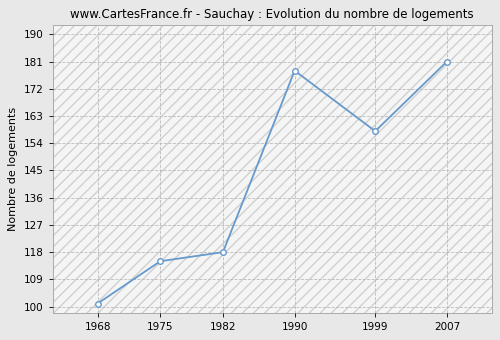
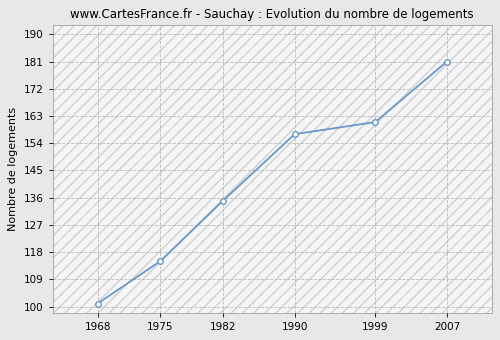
1982: 118 -> 135
1990: 178 -> 157
1999: 158 -> 161
